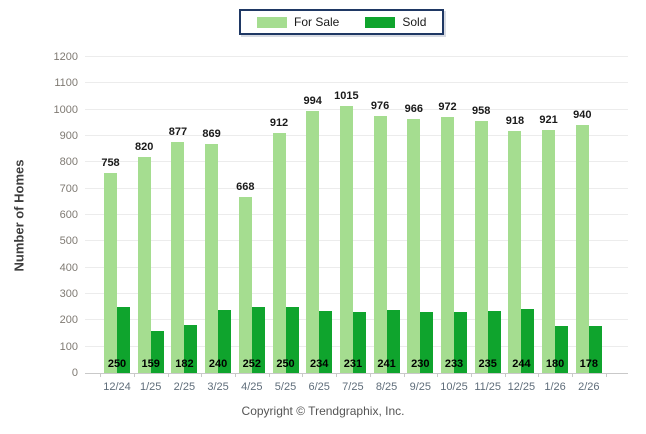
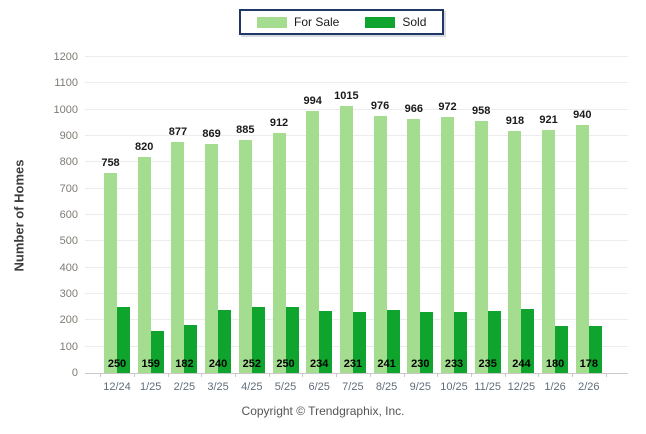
For Sale/4/25: 668 -> 885
